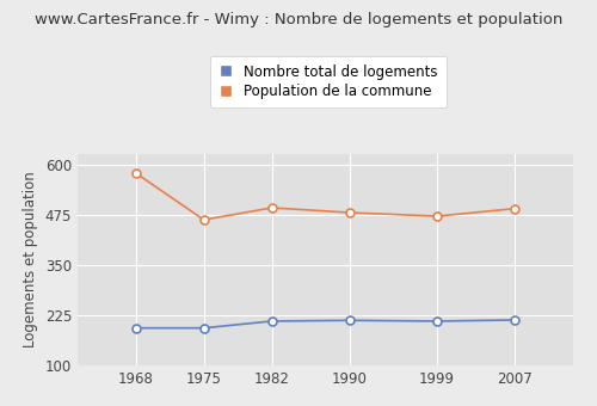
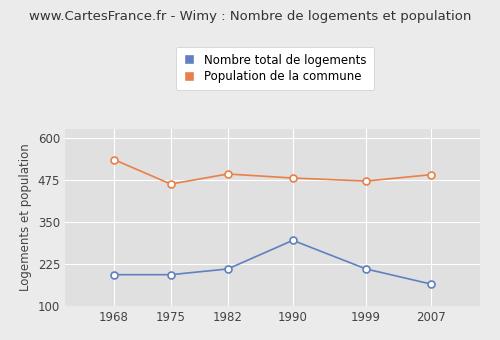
Population de la commune/1968: 578 -> 535
Nombre total de logements/1990: 212 -> 295
Nombre total de logements/2007: 213 -> 165
